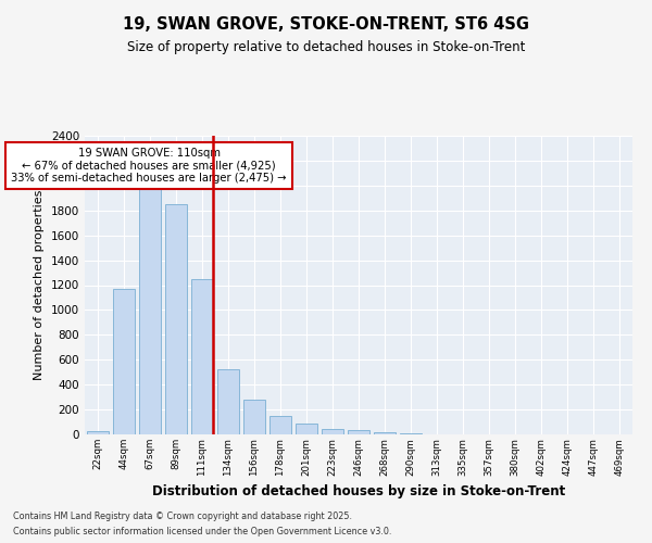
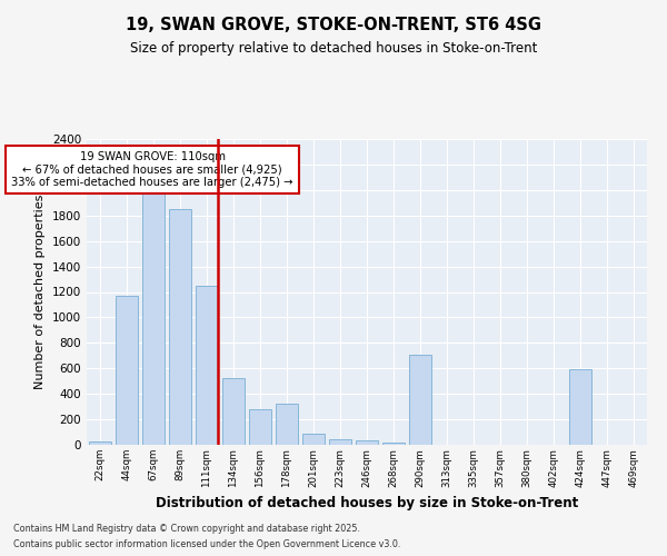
178sqm: 150 -> 320
290sqm: 0 -> 710
424sqm: 0 -> 590
